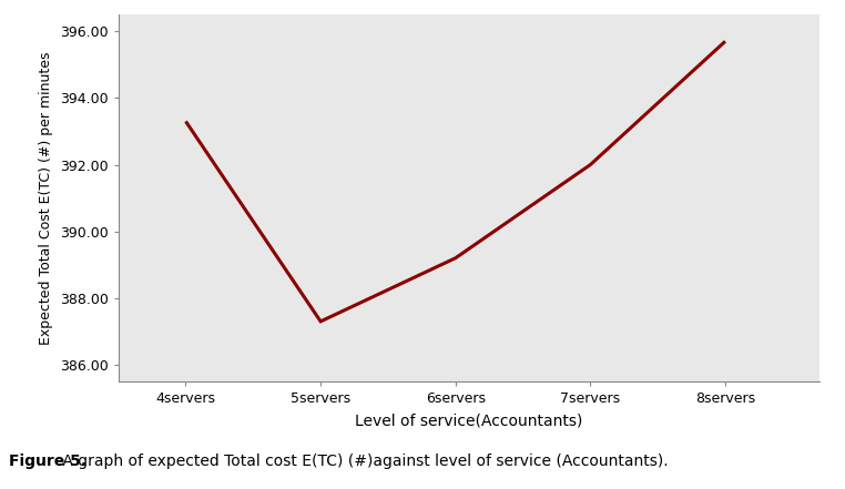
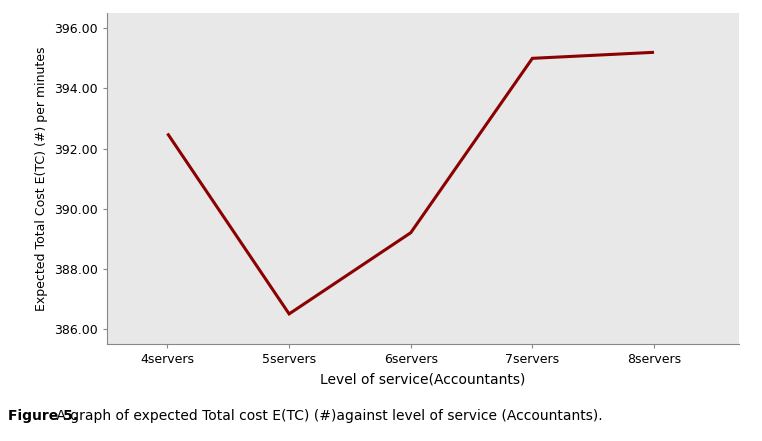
4servers: 393.3 -> 392.5
5servers: 387.3 -> 386.5
7servers: 392.0 -> 395.0
8servers: 395.7 -> 395.2
